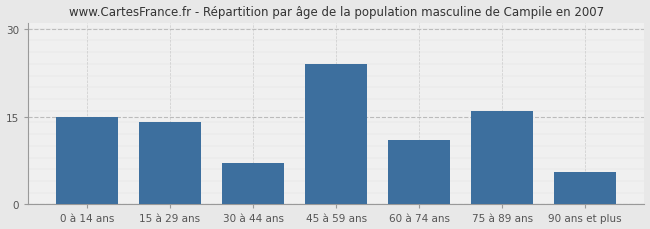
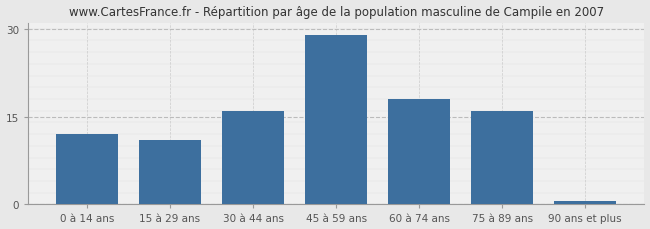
0 à 14 ans: 15.0 -> 12.0
15 à 29 ans: 14.0 -> 11.0
30 à 44 ans: 7.0 -> 16.0
45 à 59 ans: 24.0 -> 29.0
60 à 74 ans: 11.0 -> 18.0
90 ans et plus: 5.6 -> 0.5
